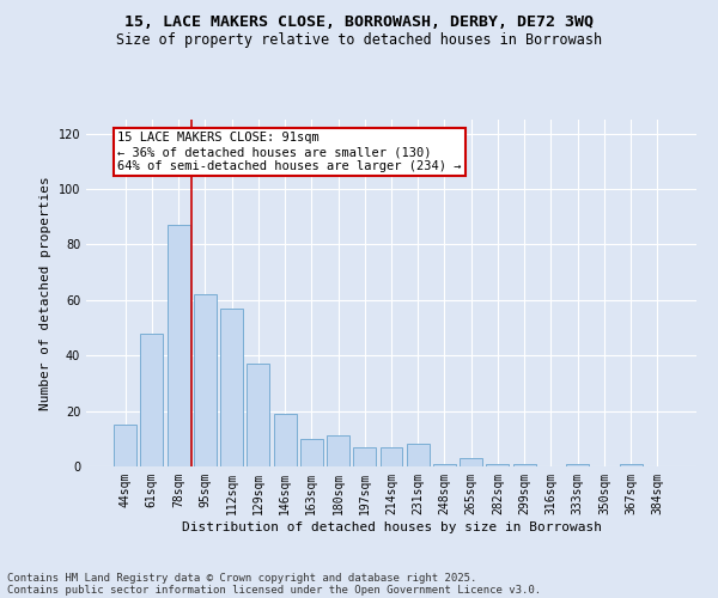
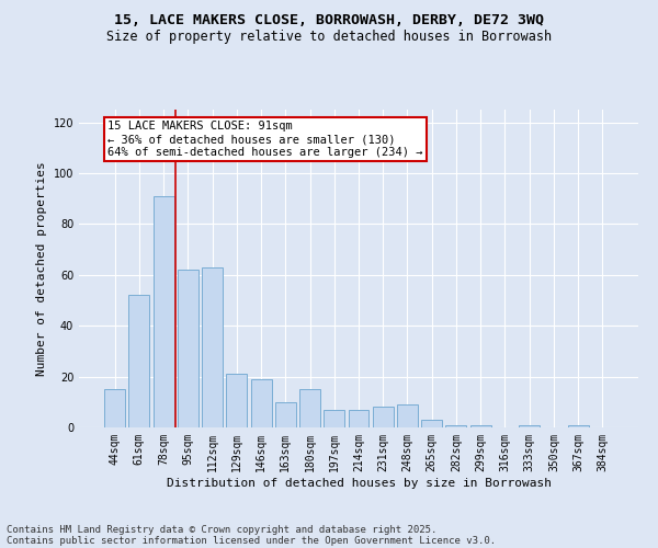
61sqm: 48 -> 52
78sqm: 87 -> 91
112sqm: 57 -> 63
129sqm: 37 -> 21
180sqm: 11 -> 15
248sqm: 1 -> 9
